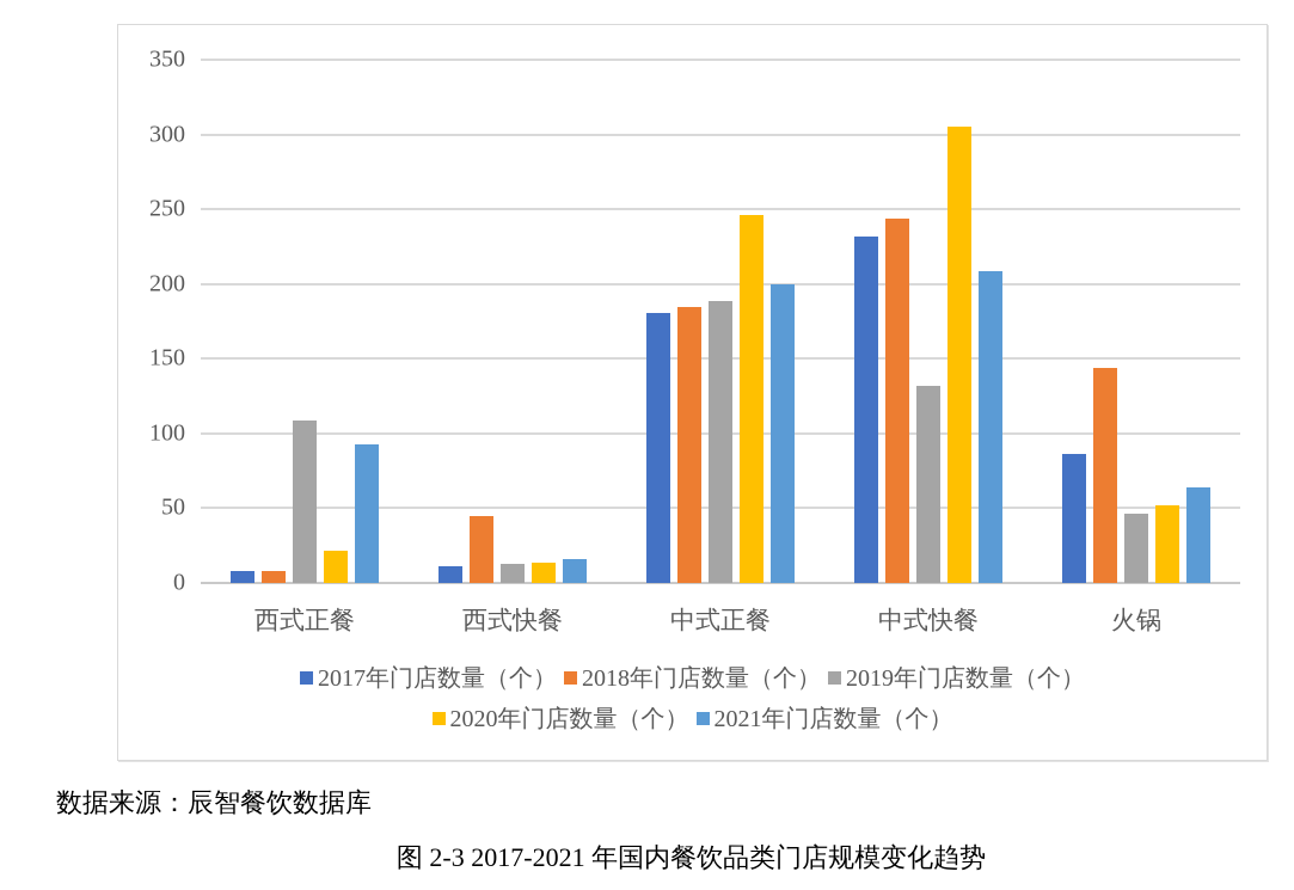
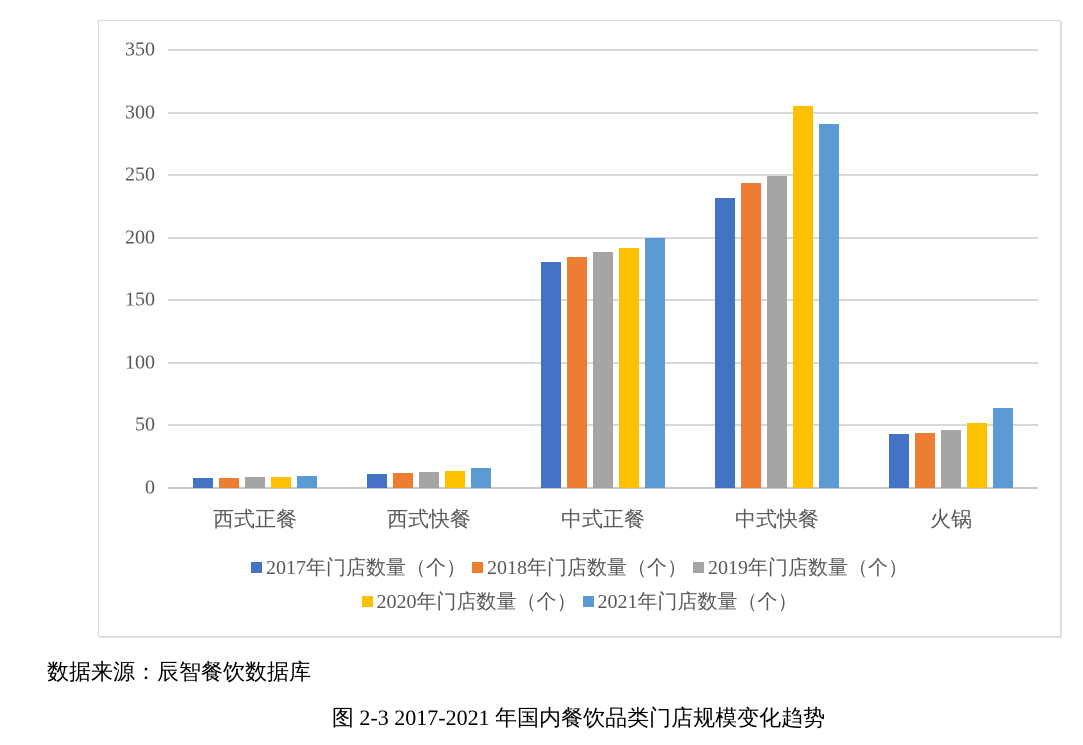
2019年门店数量（个）/西式正餐: 109 -> 9
2020年门店数量（个）/西式正餐: 22 -> 9
2021年门店数量（个）/西式正餐: 93 -> 10
2018年门店数量（个）/西式快餐: 45 -> 12
2020年门店数量（个）/中式正餐: 246 -> 192
2019年门店数量（个）/中式快餐: 132 -> 249
2021年门店数量（个）/中式快餐: 209 -> 291
2017年门店数量（个）/火锅: 86 -> 43
2018年门店数量（个）/火锅: 144 -> 44
